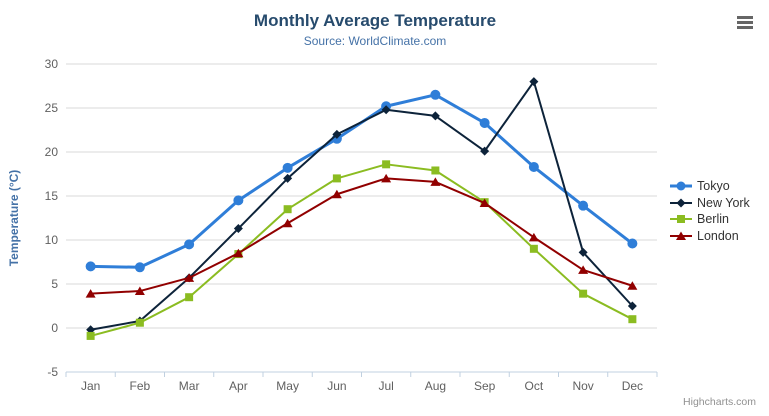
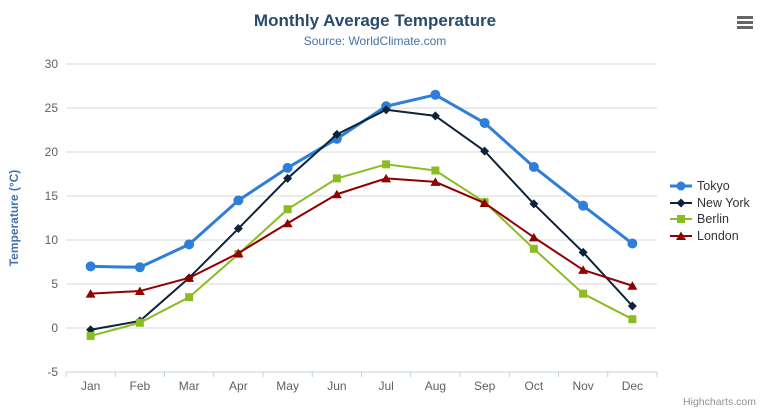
New York/Oct: 28 -> 14
